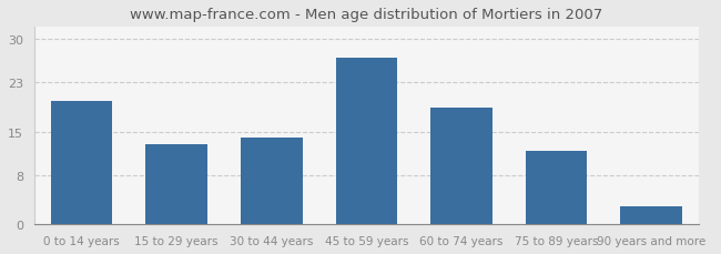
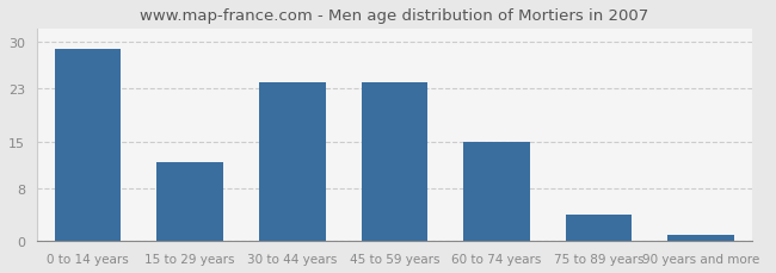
0 to 14 years: 20 -> 29
15 to 29 years: 13 -> 12
30 to 44 years: 14 -> 24
45 to 59 years: 27 -> 24
60 to 74 years: 19 -> 15
75 to 89 years: 12 -> 4
90 years and more: 3 -> 1
